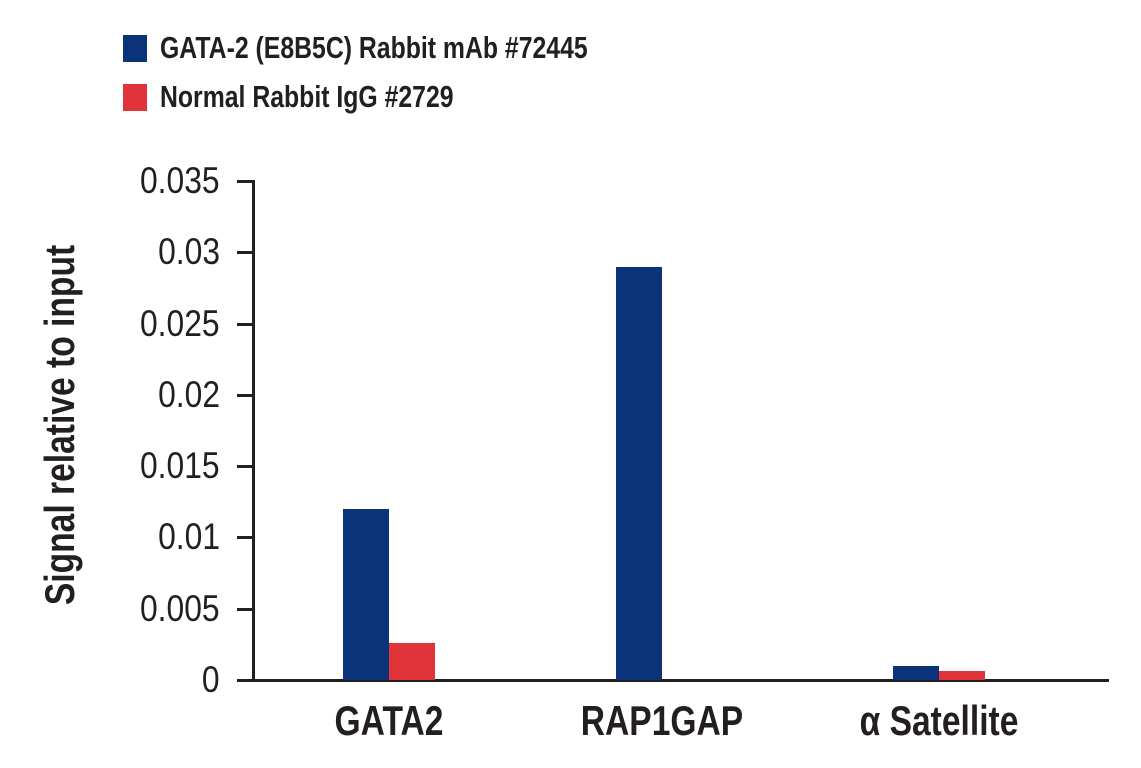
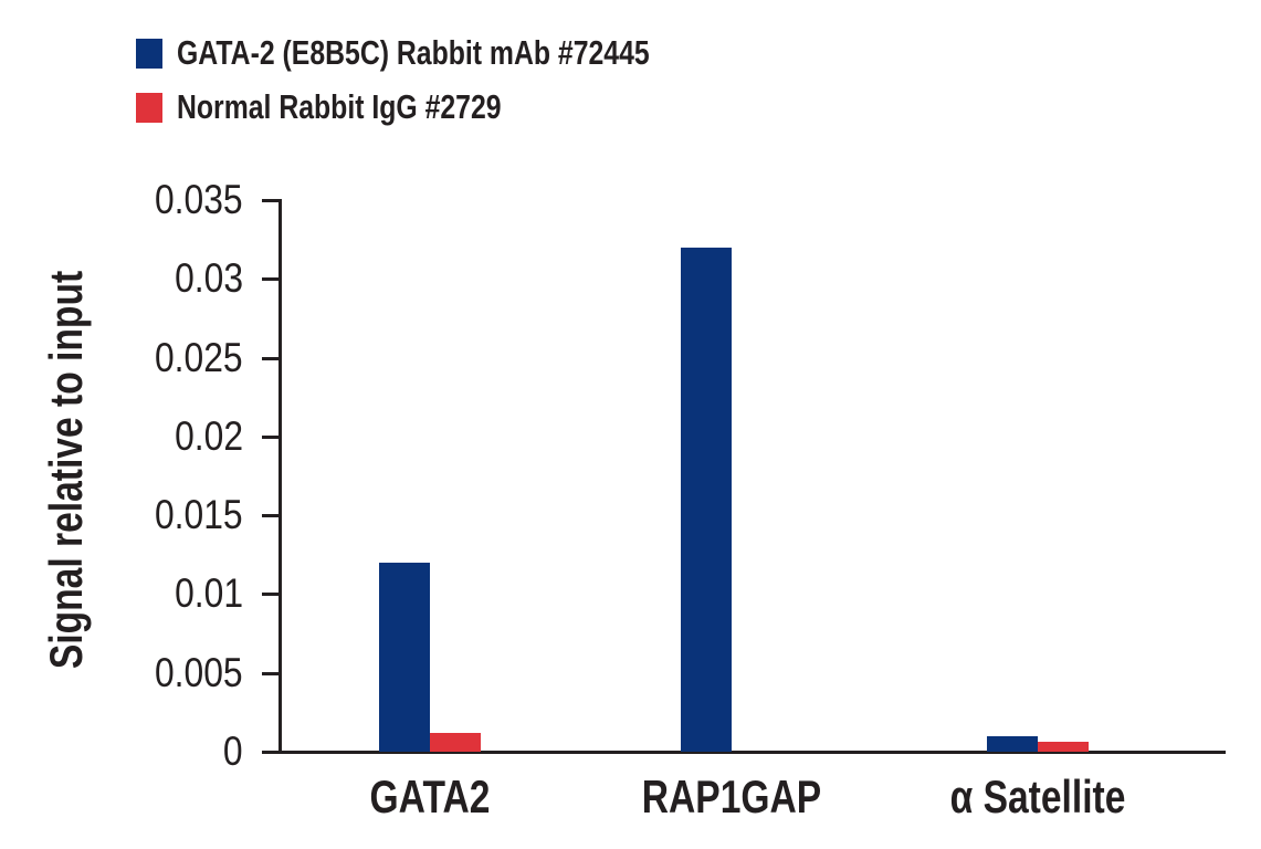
Normal Rabbit IgG #2729/GATA2: 0.0026 -> 0.0012
GATA-2 (E8B5C) Rabbit mAb #72445/RAP1GAP: 0.029 -> 0.032
